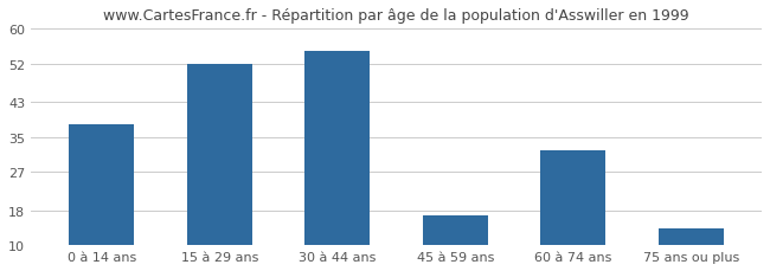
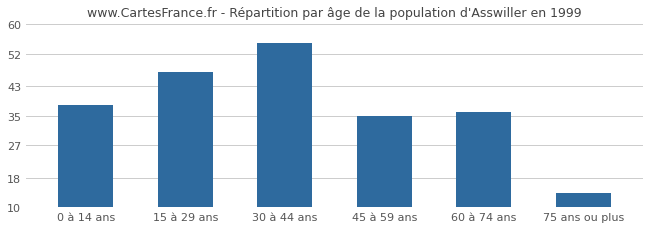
15 à 29 ans: 52 -> 47
45 à 59 ans: 17 -> 35
60 à 74 ans: 32 -> 36
